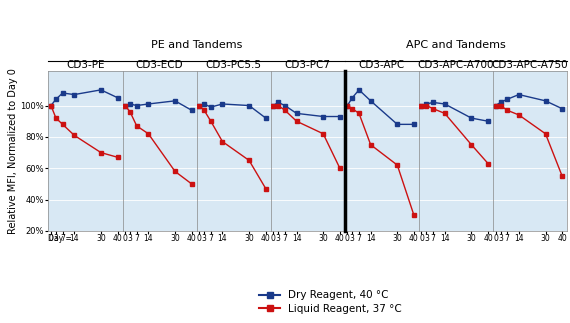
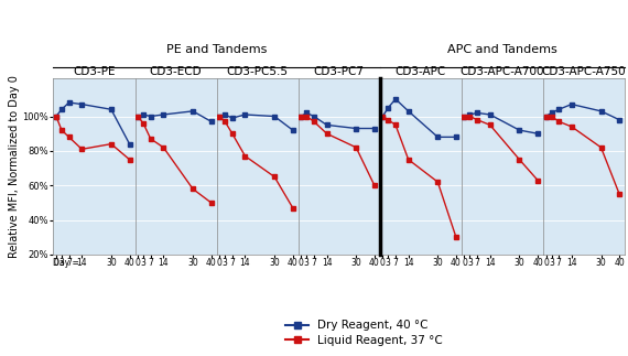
CD3-PE/Dry Reagent, 40 °C/30: 110% -> 104%
CD3-PE/Liquid Reagent, 37 °C/30: 70% -> 84%
CD3-PE/Dry Reagent, 40 °C/40: 105% -> 84%
CD3-PE/Liquid Reagent, 37 °C/40: 67% -> 75%
